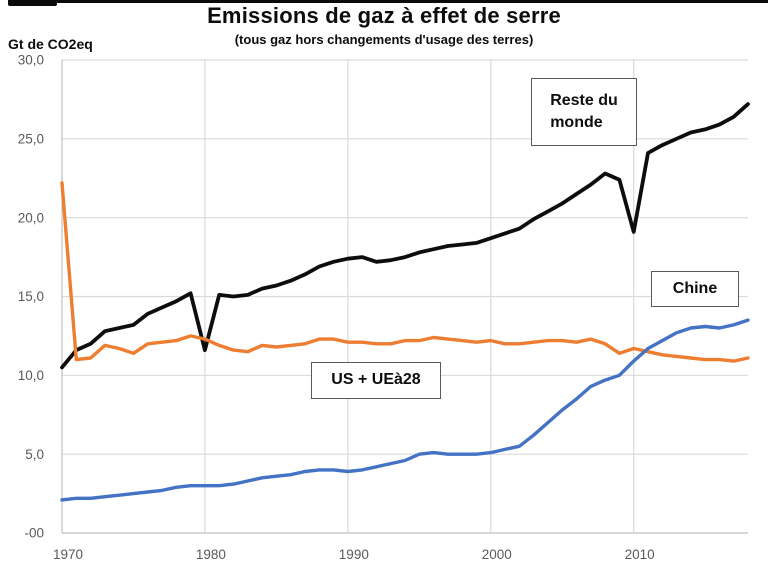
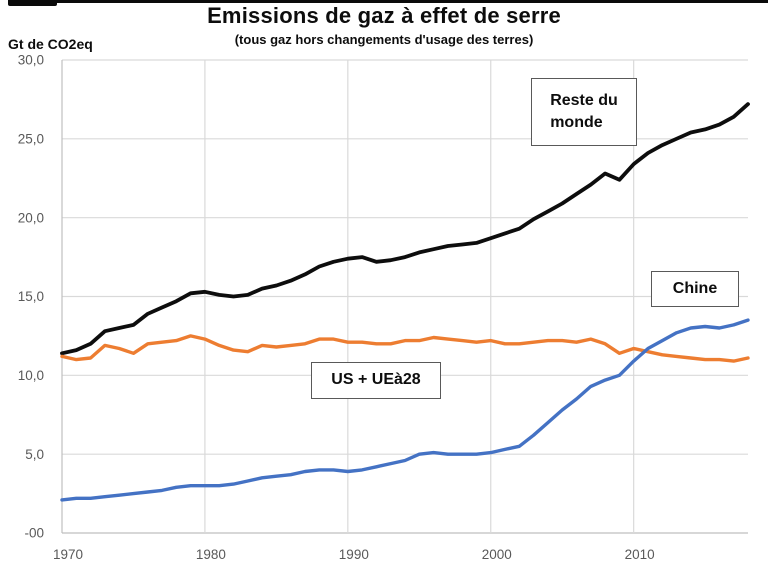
Reste du monde/1970: 10,5 -> 11,4
US + UEà28/1970: 22,2 -> 11,2
Reste du monde/1980: 11,6 -> 15,3
Reste du monde/2010: 19,1 -> 23,4
